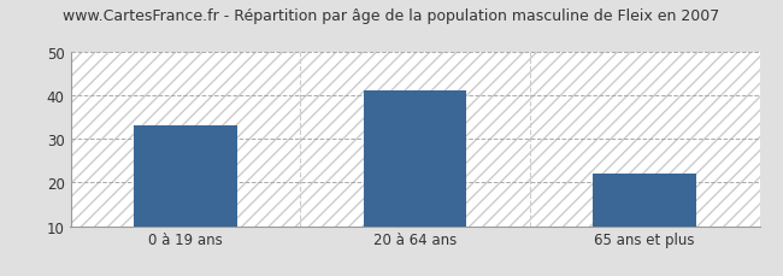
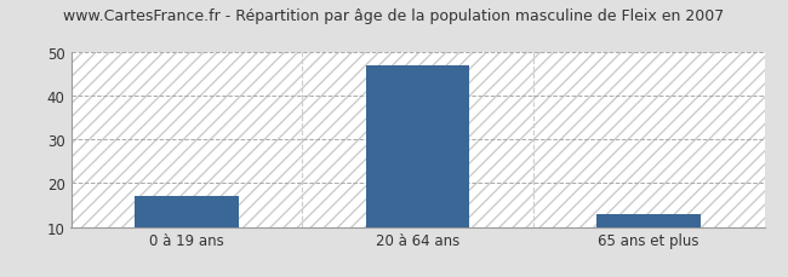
0 à 19 ans: 33 -> 17
20 à 64 ans: 41 -> 47
65 ans et plus: 22 -> 13
